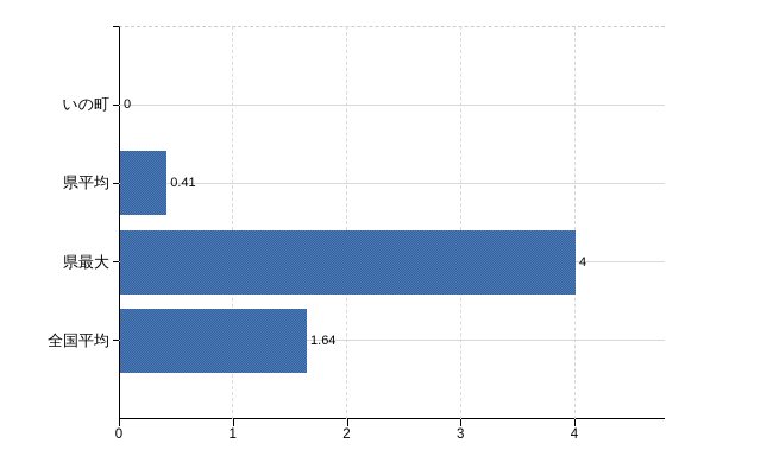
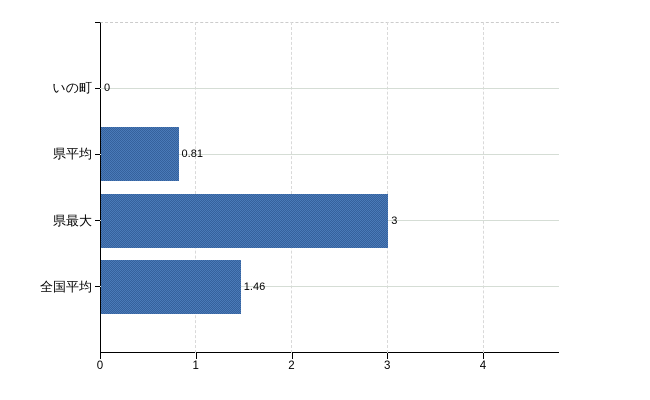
県平均: 0.41 -> 0.81
県最大: 4 -> 3
全国平均: 1.64 -> 1.46
